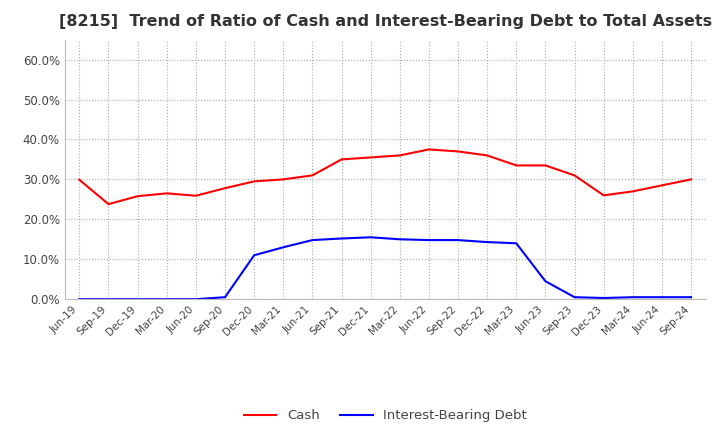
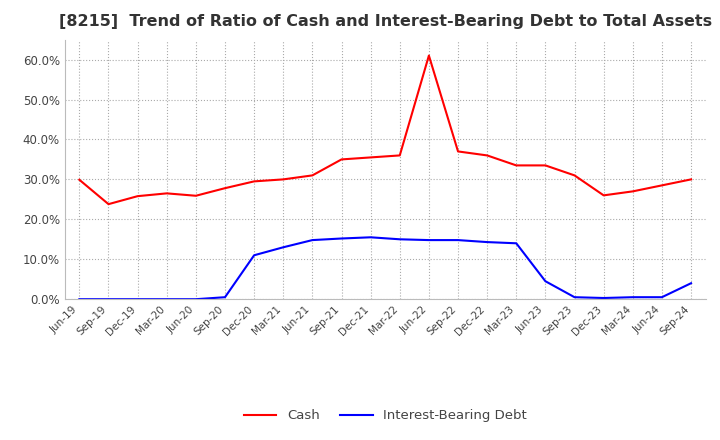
Cash/Jun-22: 37.5% -> 61.0%
Interest-Bearing Debt/Sep-24: 0.5% -> 4.0%
